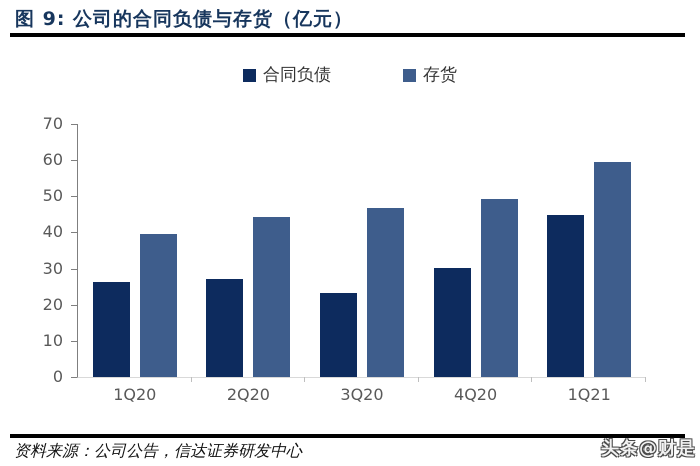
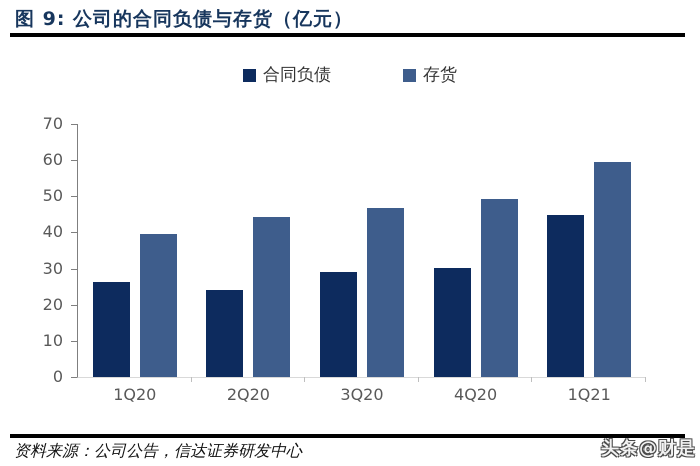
合同负债/2Q20: 27 -> 24
合同负债/3Q20: 23 -> 29
